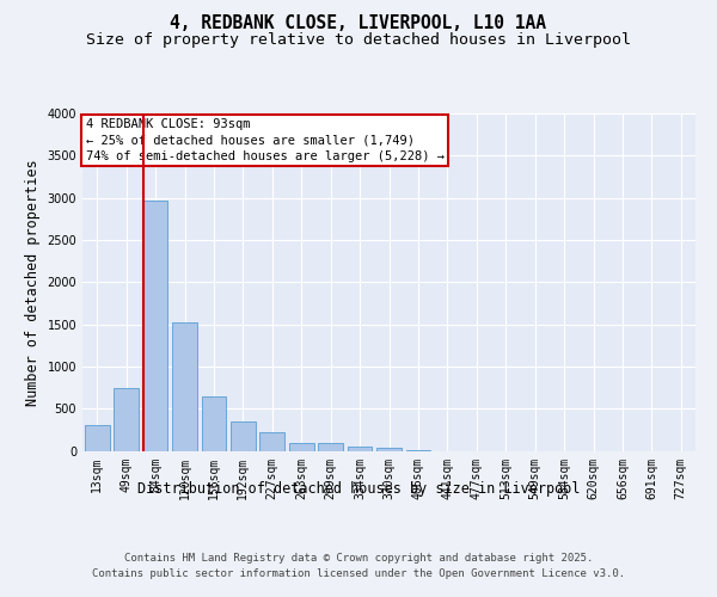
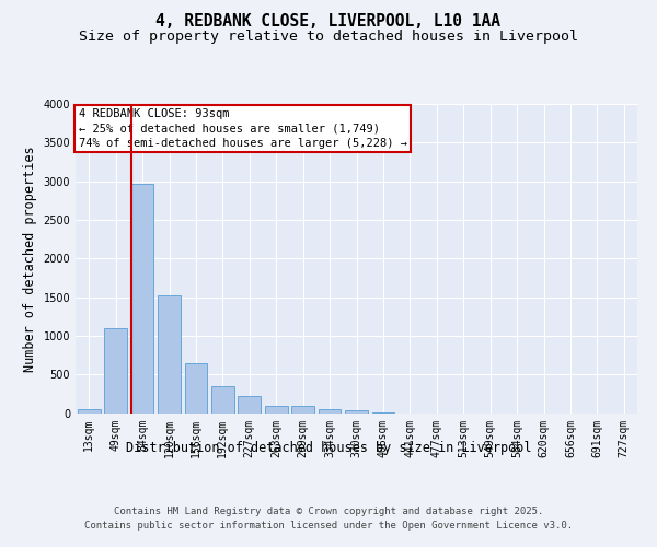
13sqm: 300 -> 50
49sqm: 740 -> 1100
